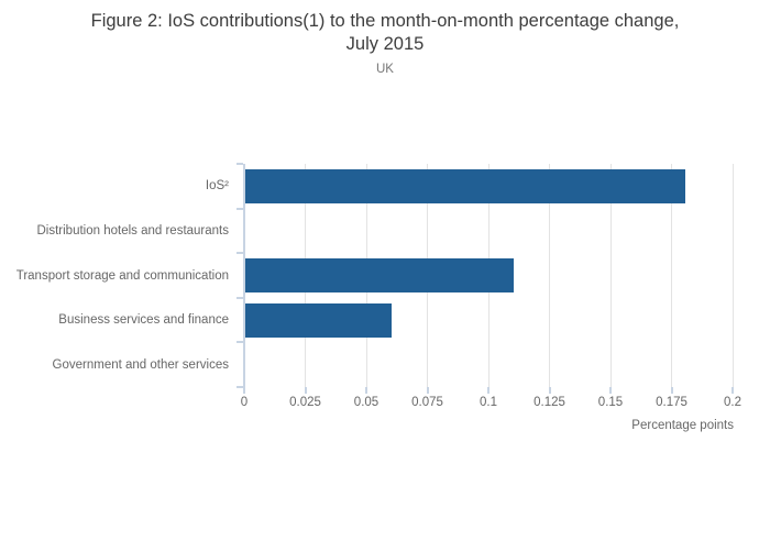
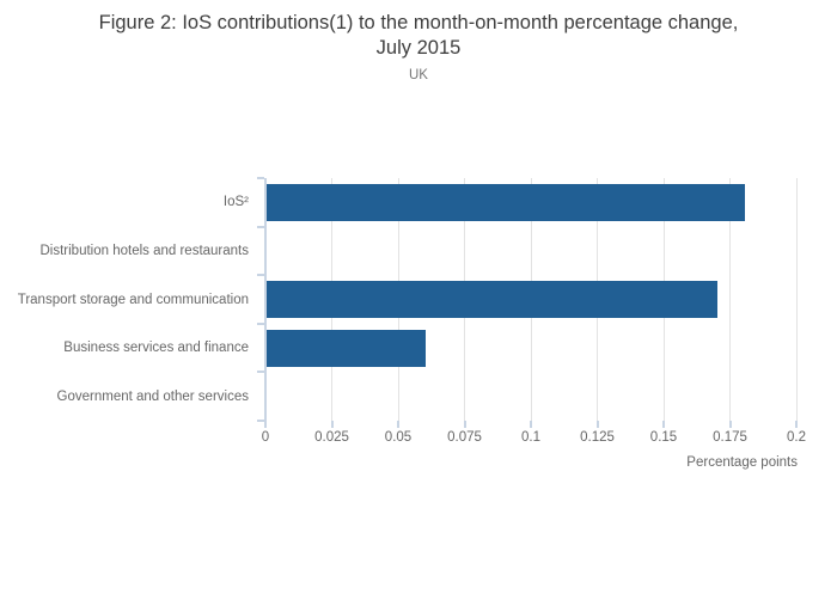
Transport storage and communication: 0.11 -> 0.17
